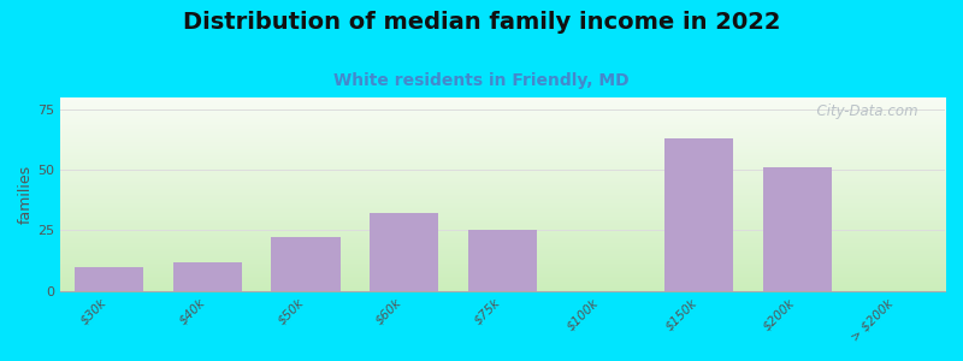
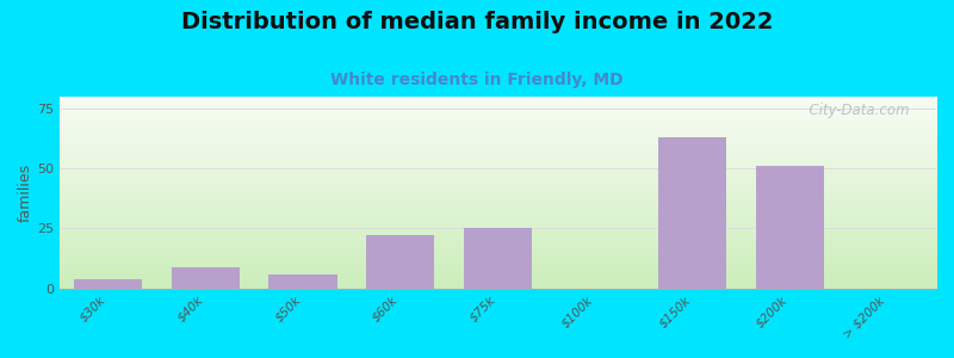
$30k: 10 -> 4
$40k: 12 -> 9
$50k: 22 -> 6
$60k: 32 -> 22
